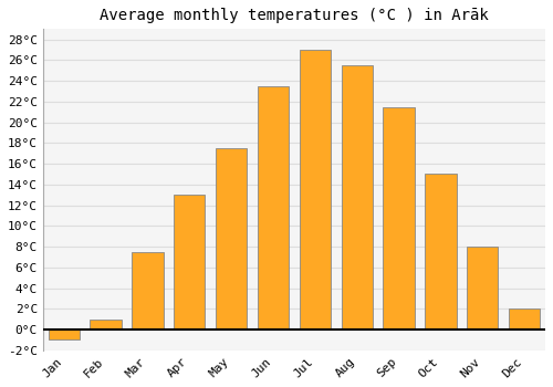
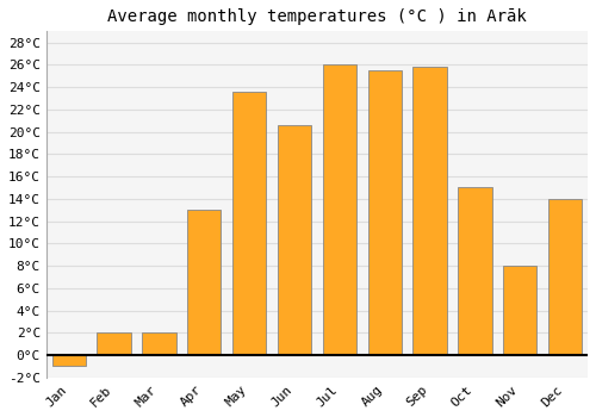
Feb: 1.0°C -> 2.0°C
Mar: 7.5°C -> 2.0°C
May: 17.5°C -> 23.6°C
Jun: 23.5°C -> 20.6°C
Jul: 27.0°C -> 26.0°C
Sep: 21.5°C -> 25.8°C
Dec: 2.0°C -> 14.0°C
